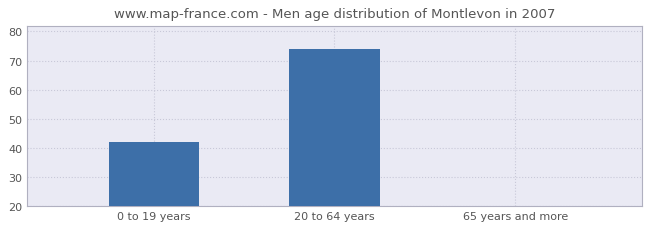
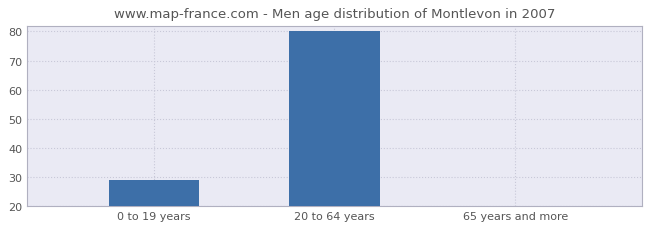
0 to 19 years: 42 -> 29
20 to 64 years: 74 -> 80
